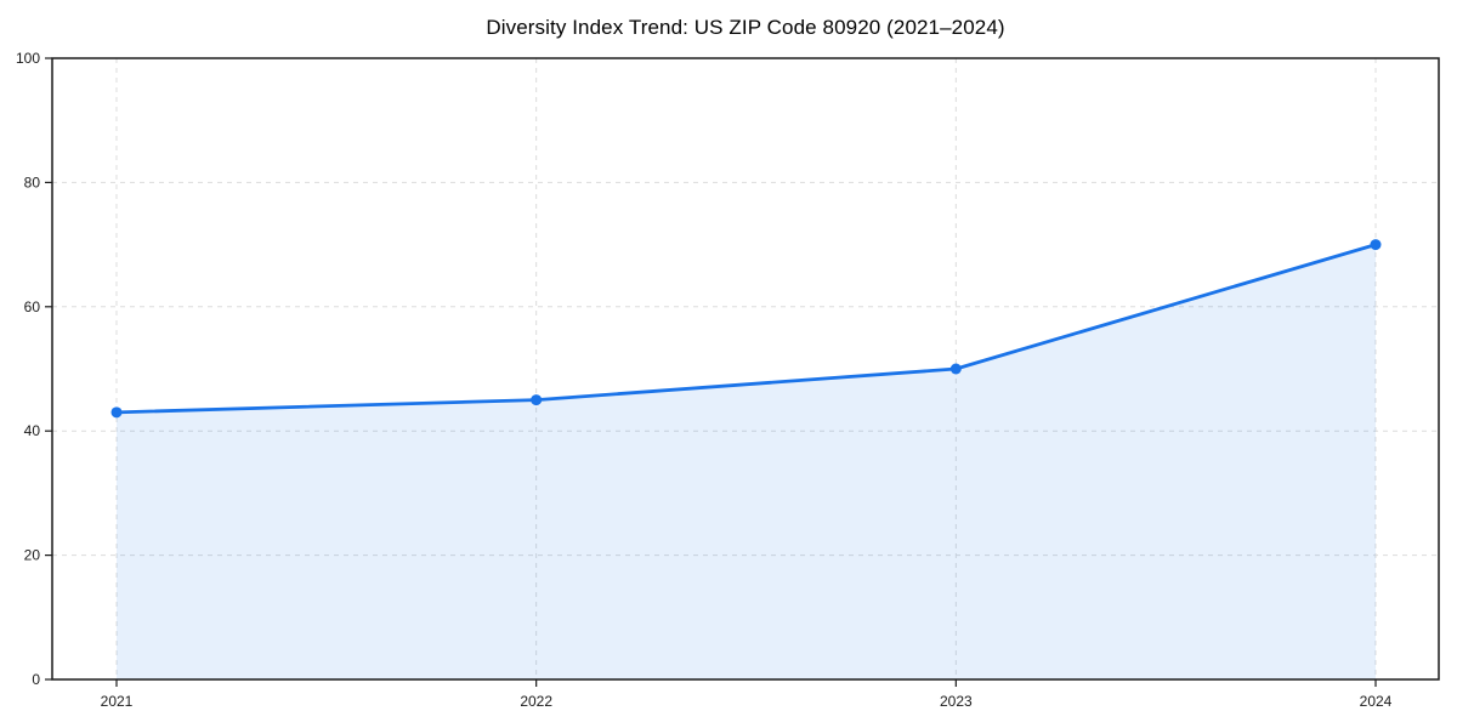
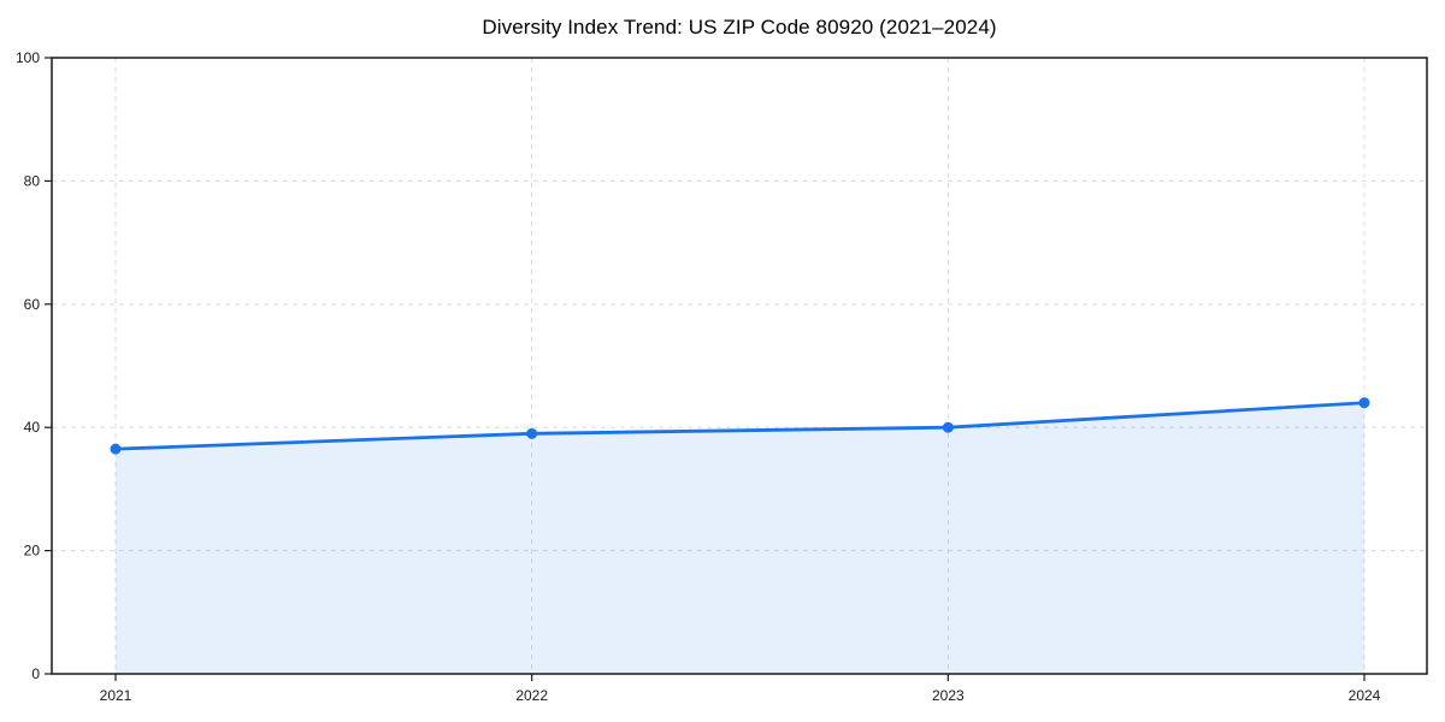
2021: 43 -> 36
2022: 45 -> 39
2023: 50 -> 40
2024: 70 -> 44
